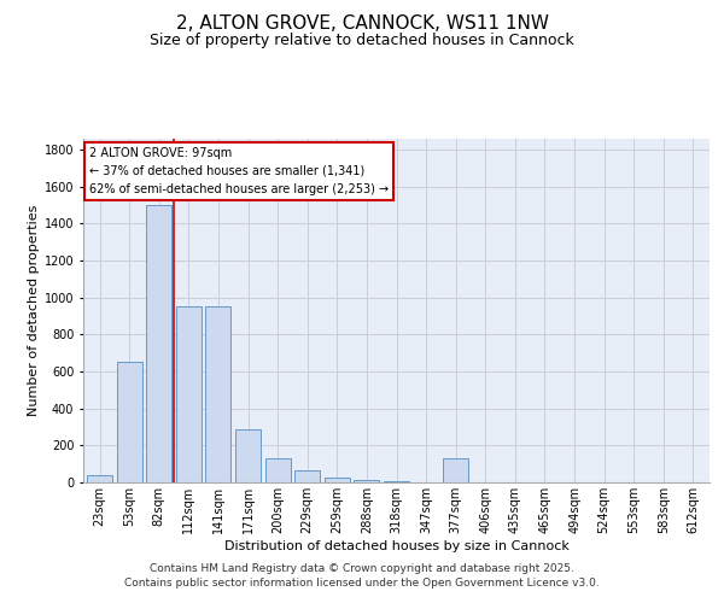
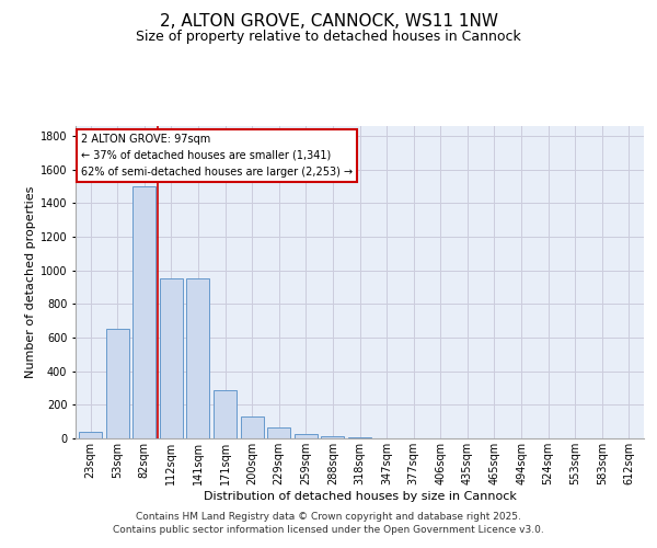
377sqm: 130 -> 0
